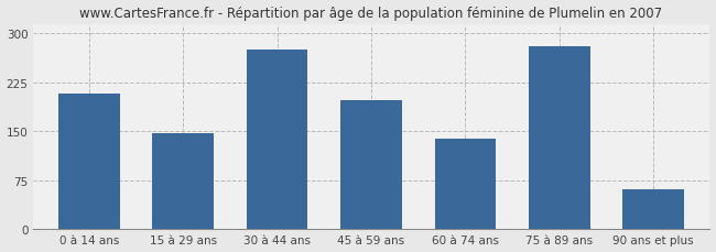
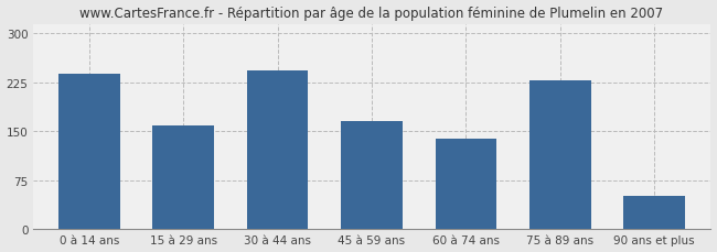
0 à 14 ans: 208 -> 238
15 à 29 ans: 146 -> 158
30 à 44 ans: 276 -> 243
45 à 59 ans: 198 -> 165
75 à 89 ans: 280 -> 228
90 ans et plus: 60 -> 50
